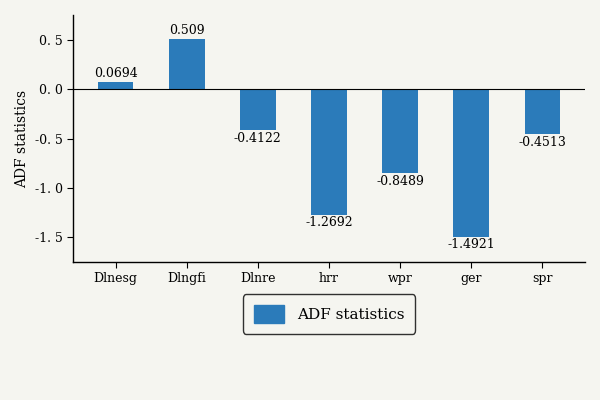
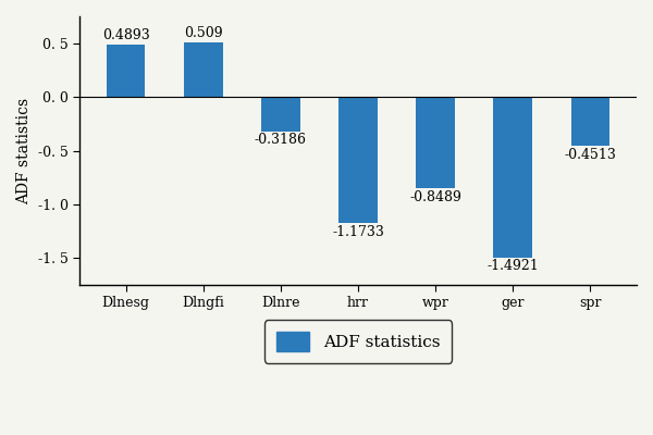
Dlnesg: 0.0694 -> 0.4893
Dlnre: -0.4122 -> -0.3186
hrr: -1.2692 -> -1.1733
